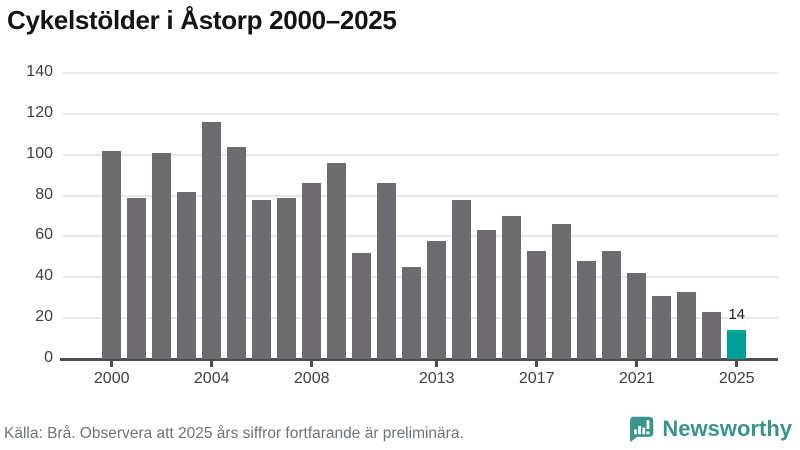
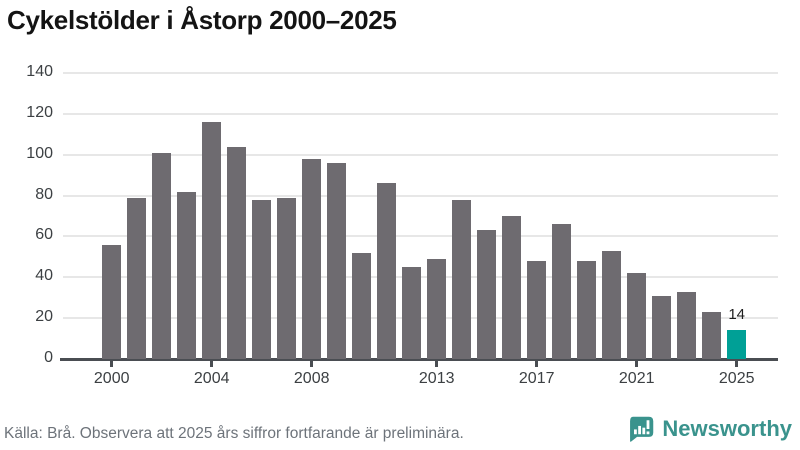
2000: 102 -> 56
2008: 86 -> 98
2013: 58 -> 49
2017: 53 -> 48
